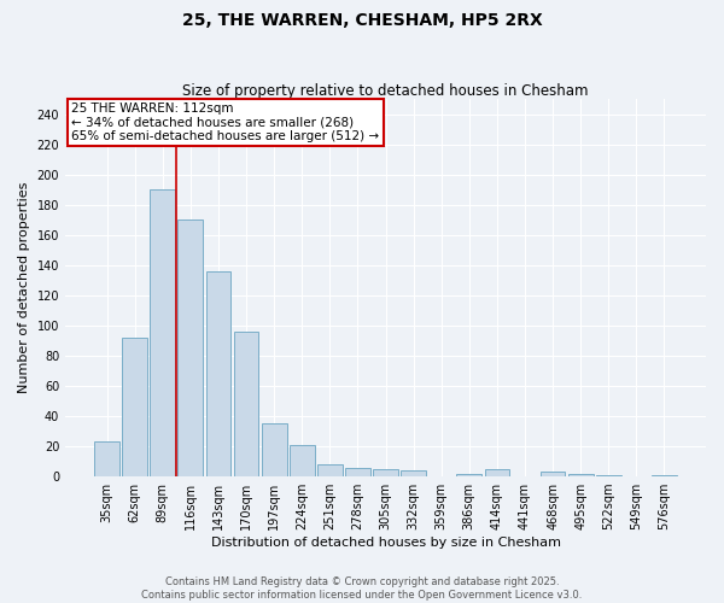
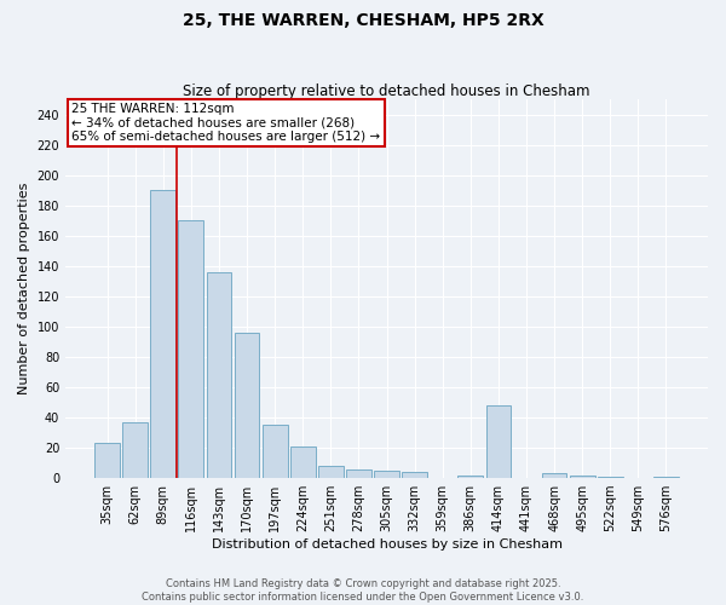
62sqm: 92 -> 37
414sqm: 5 -> 48
